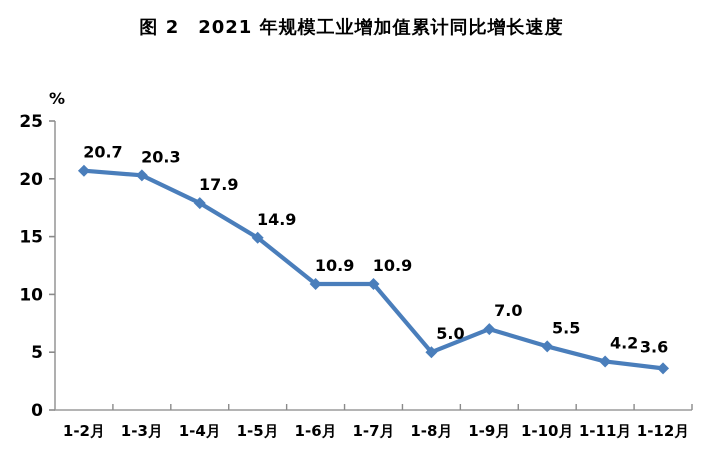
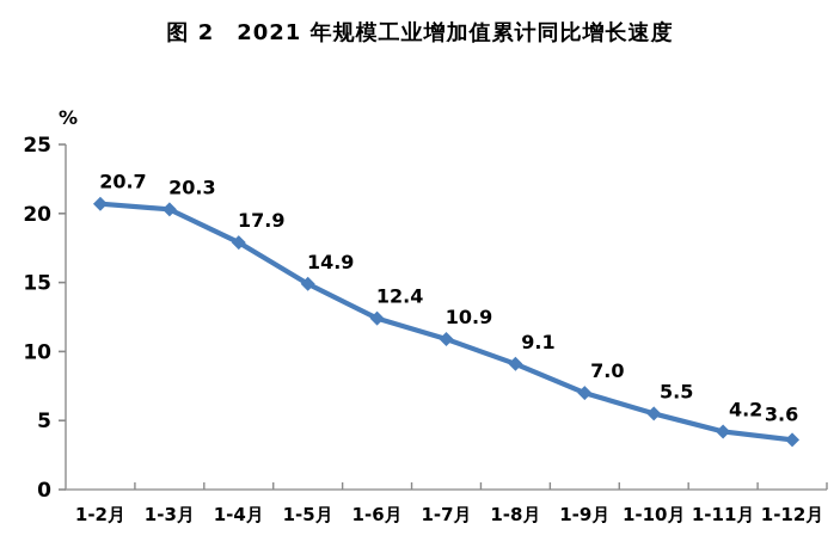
1-6月: 10.9 -> 12.4
1-8月: 5.0 -> 9.1
